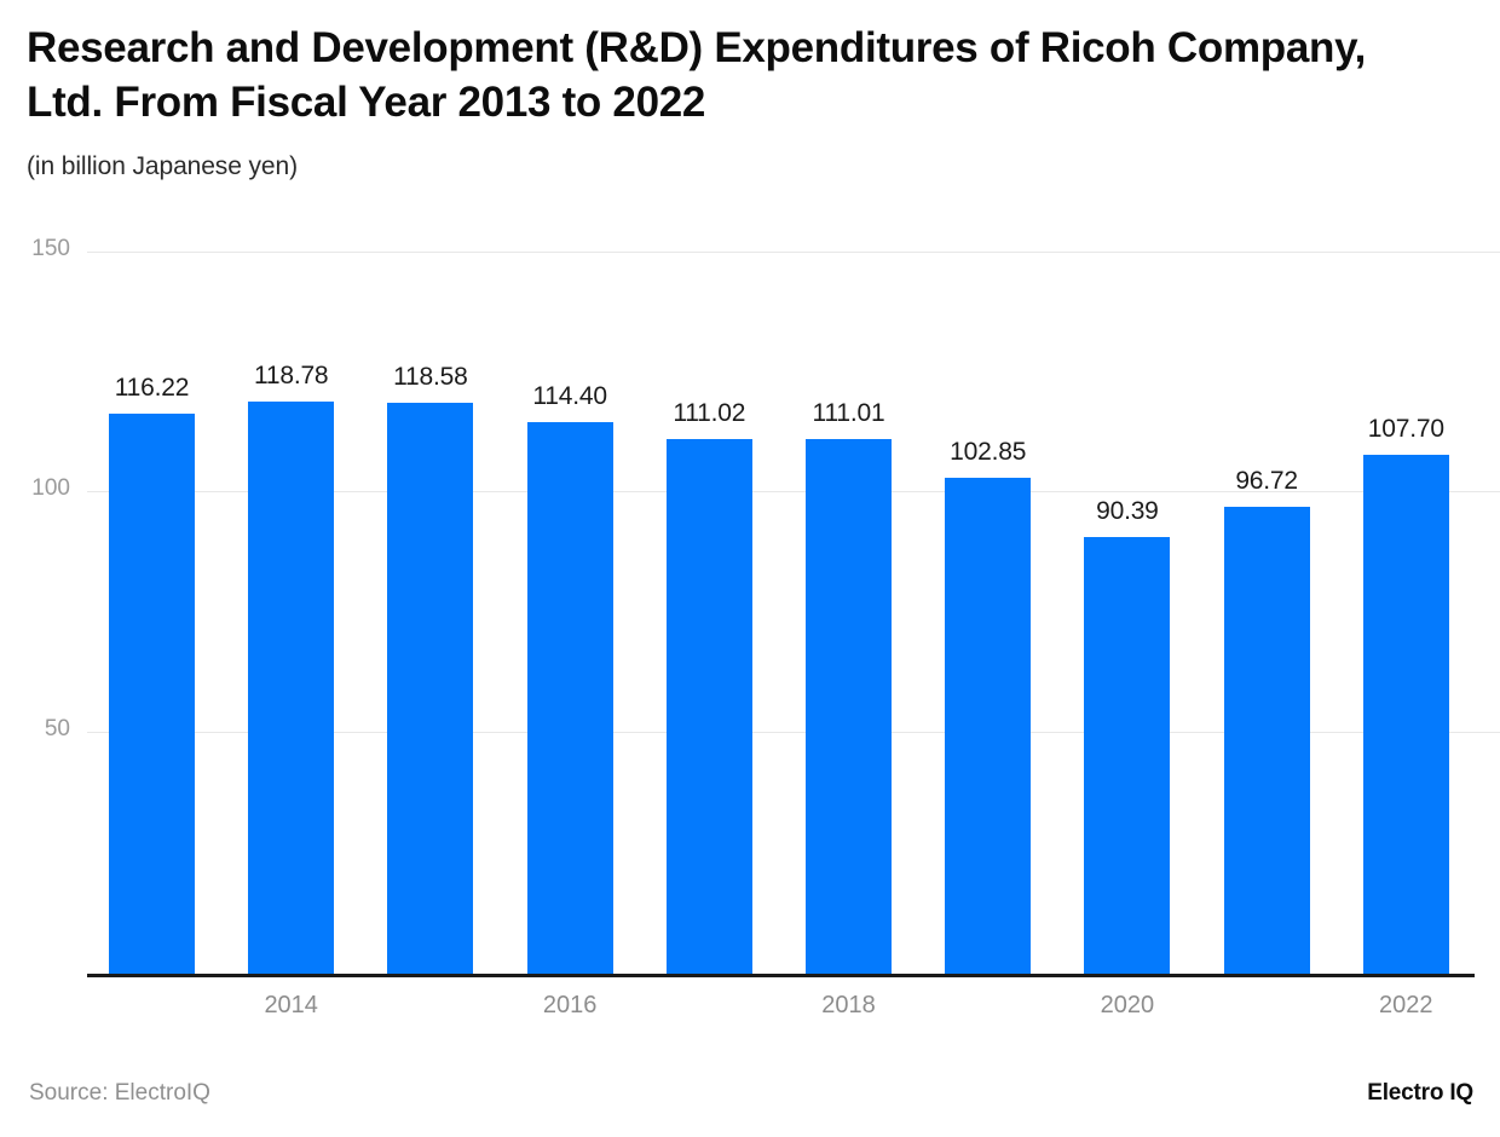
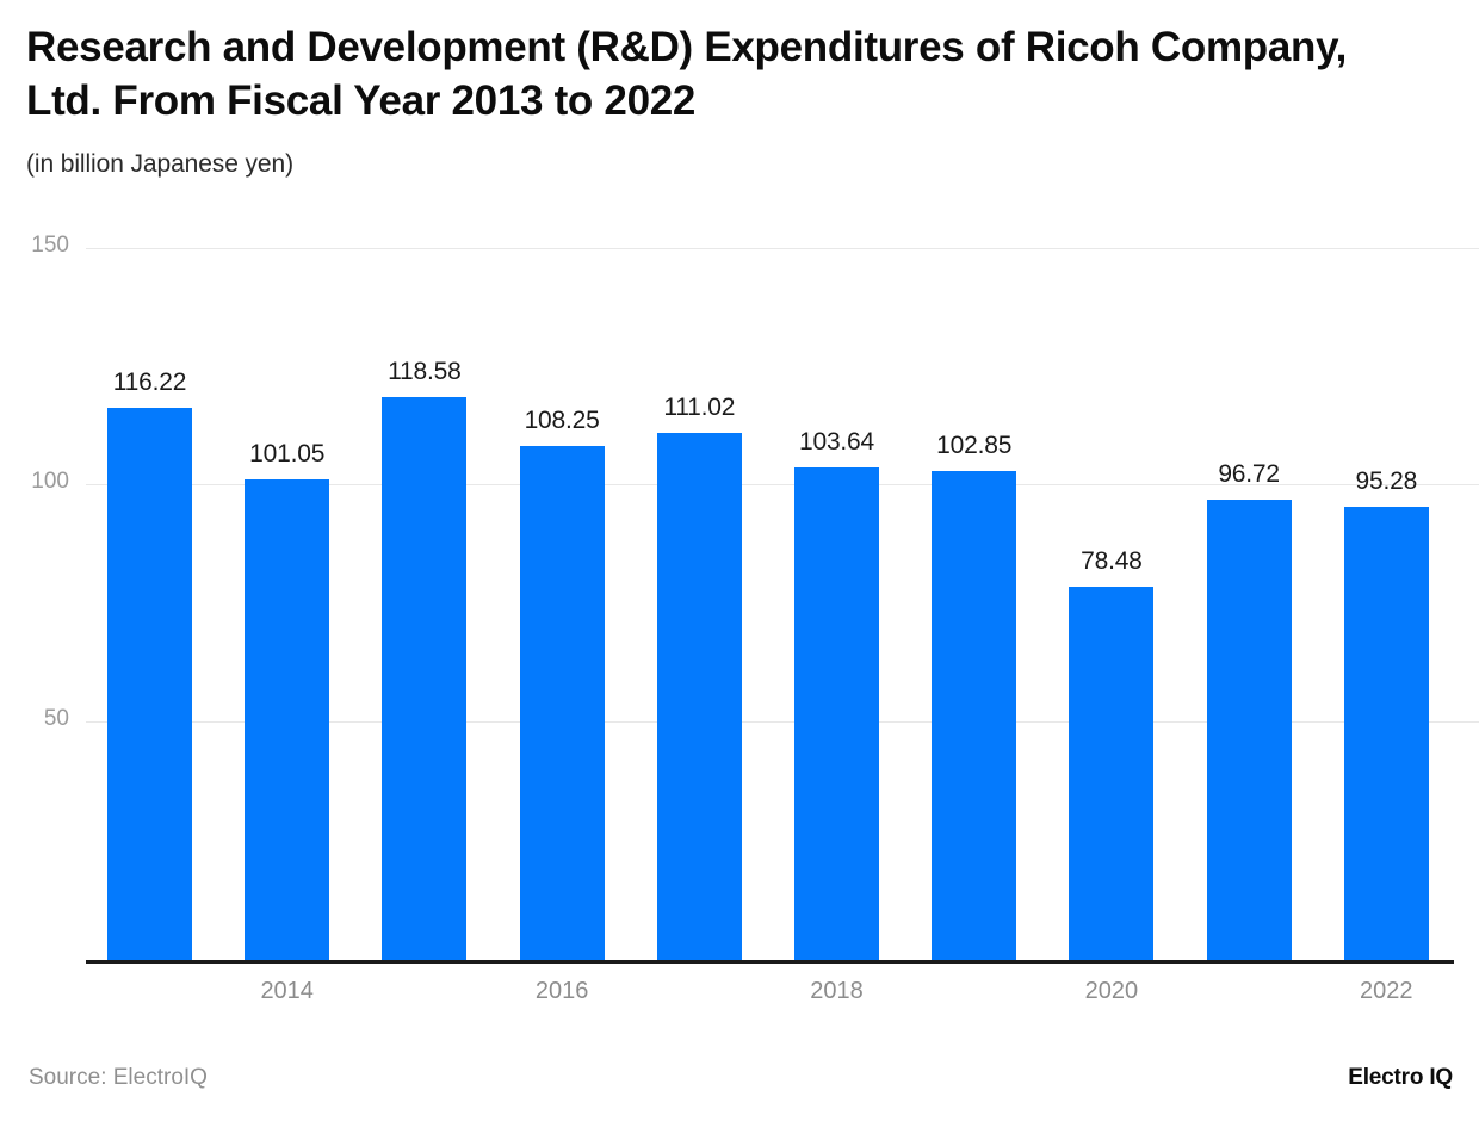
2014: 118.78 -> 101.05
2016: 114.40 -> 108.25
2018: 111.01 -> 103.64
2020: 90.39 -> 78.48
2022: 107.70 -> 95.28
